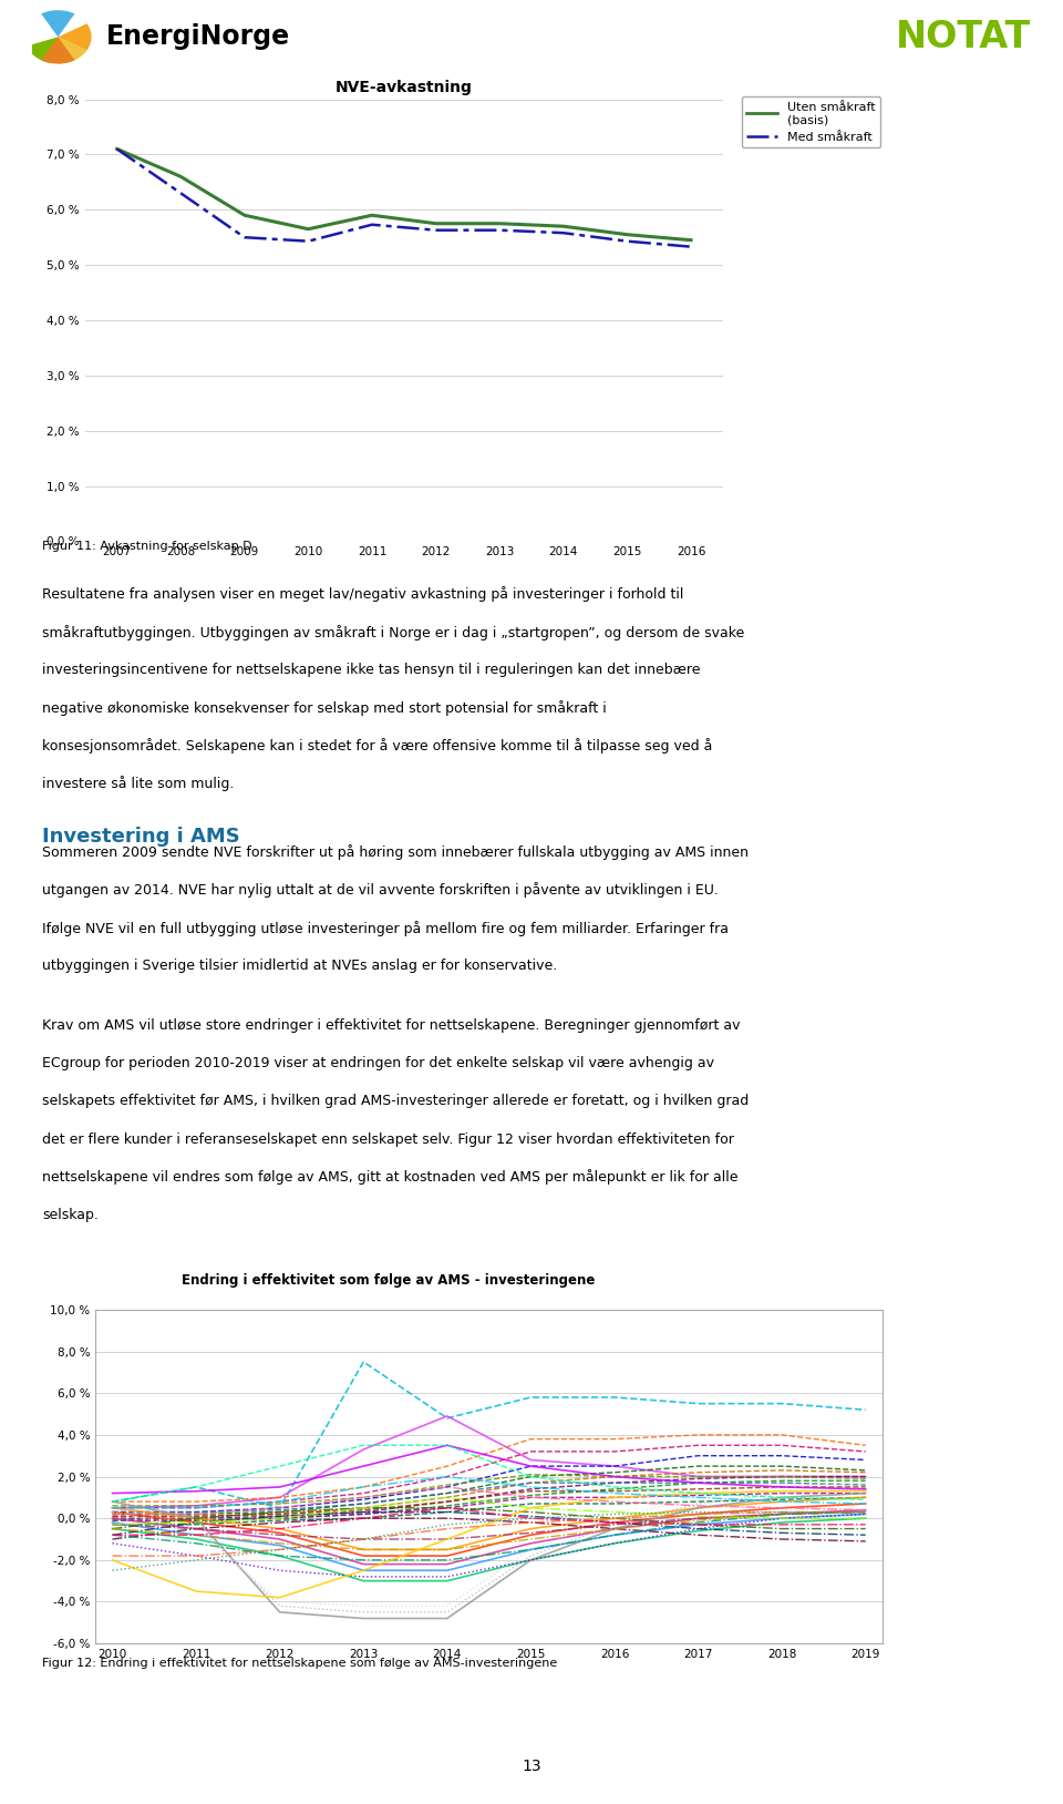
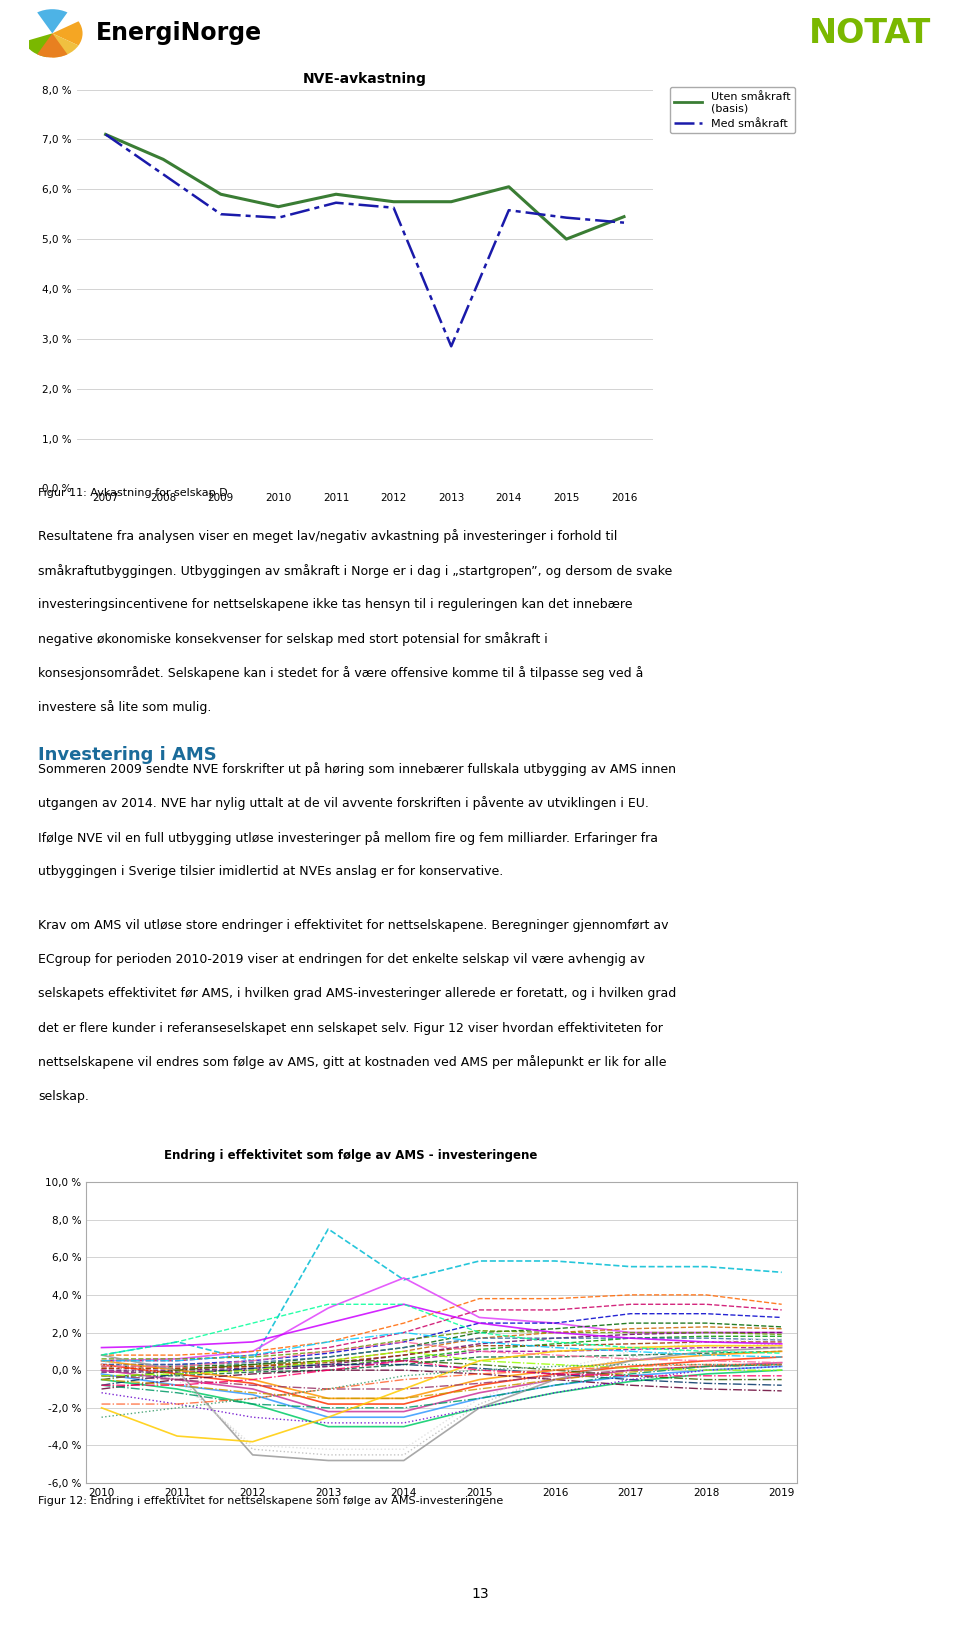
NVE-avkastning/Med småkraft/2013: 5,63 % -> 2,85 %
NVE-avkastning/Uten småkraft (basis)/2014: 5,70 % -> 6,05 %
NVE-avkastning/Uten småkraft (basis)/2015: 5,55 % -> 5,00 %
